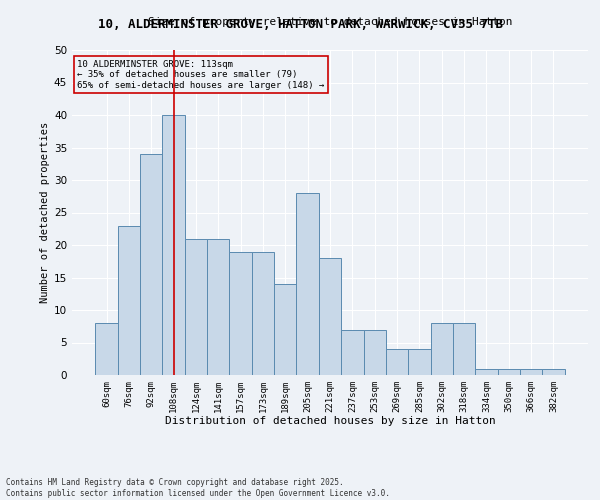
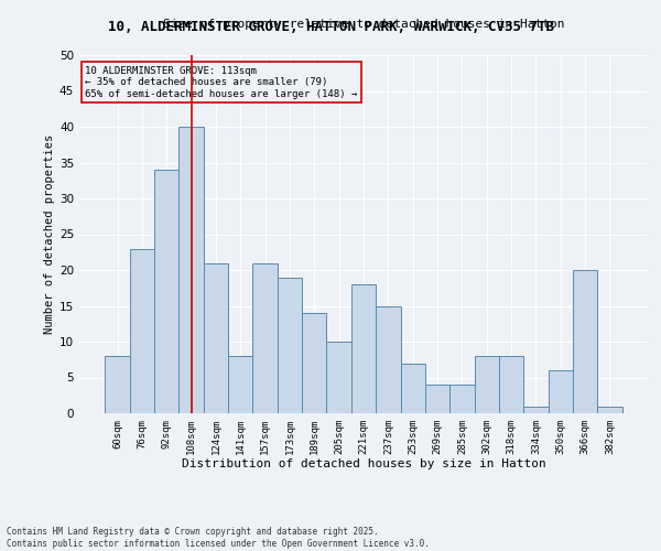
141sqm: 21 -> 8
157sqm: 19 -> 21
205sqm: 28 -> 10
237sqm: 7 -> 15
350sqm: 1 -> 6
366sqm: 1 -> 20
